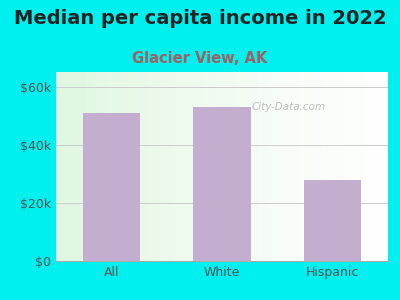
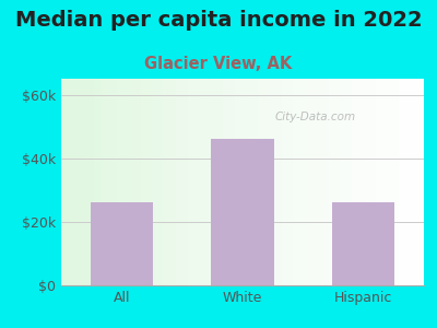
All: $51k -> $26k
White: $53k -> $46k
Hispanic: $28k -> $26k
